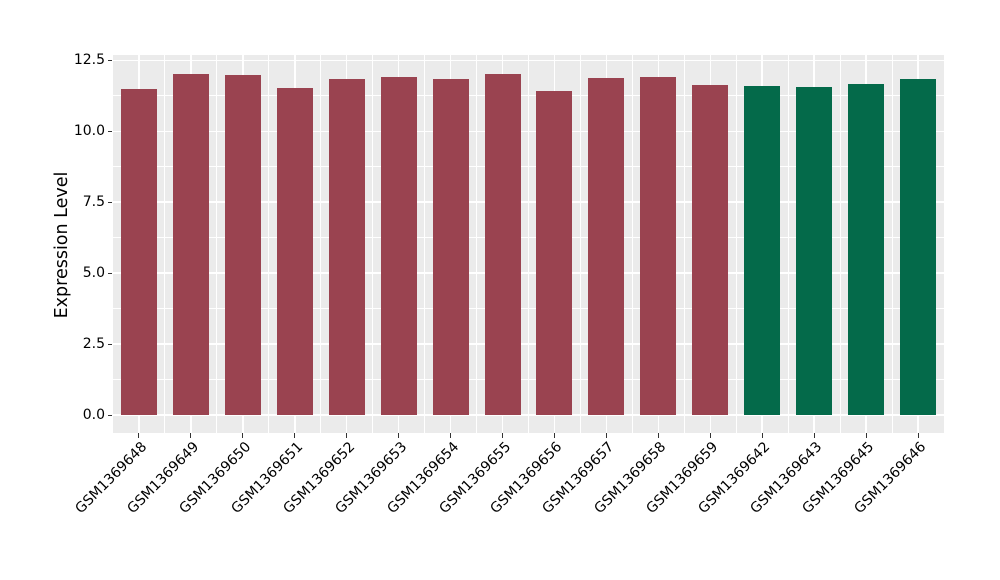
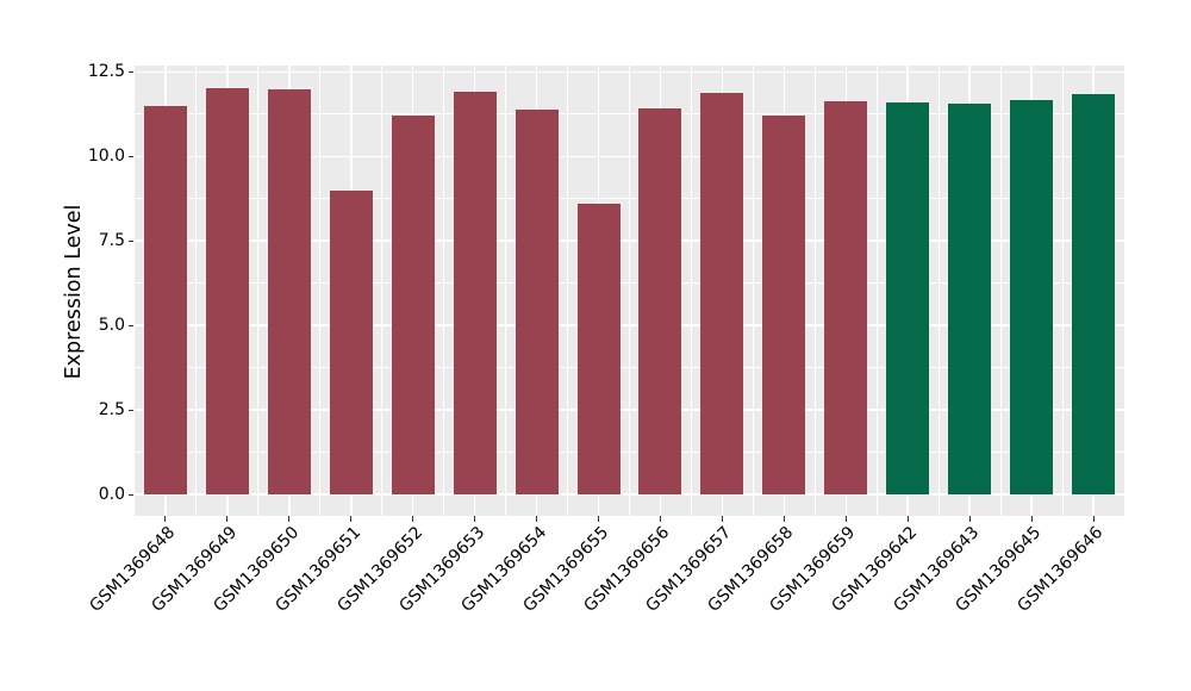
GSM1369651: 11.5 -> 9.0
GSM1369652: 11.8 -> 11.2
GSM1369654: 11.8 -> 11.4
GSM1369655: 12.0 -> 8.6
GSM1369658: 11.9 -> 11.2
